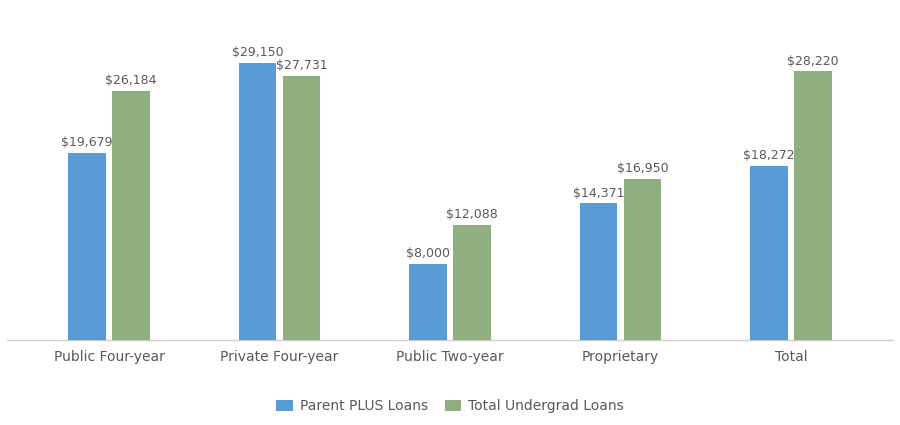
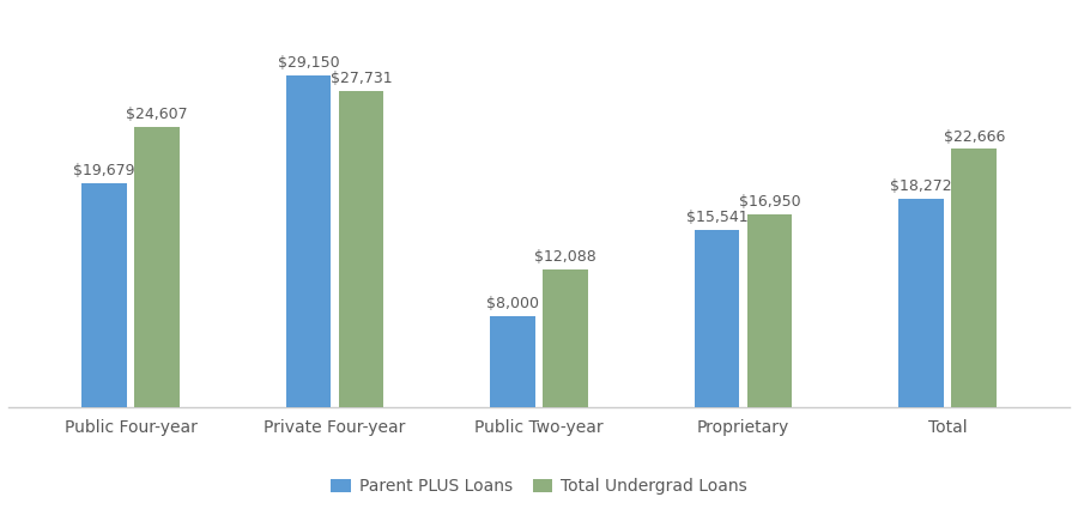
Total Undergrad Loans/Public Four-year: $26,184 -> $24,607
Parent PLUS Loans/Proprietary: $14,371 -> $15,541
Total Undergrad Loans/Total: $28,220 -> $22,666
